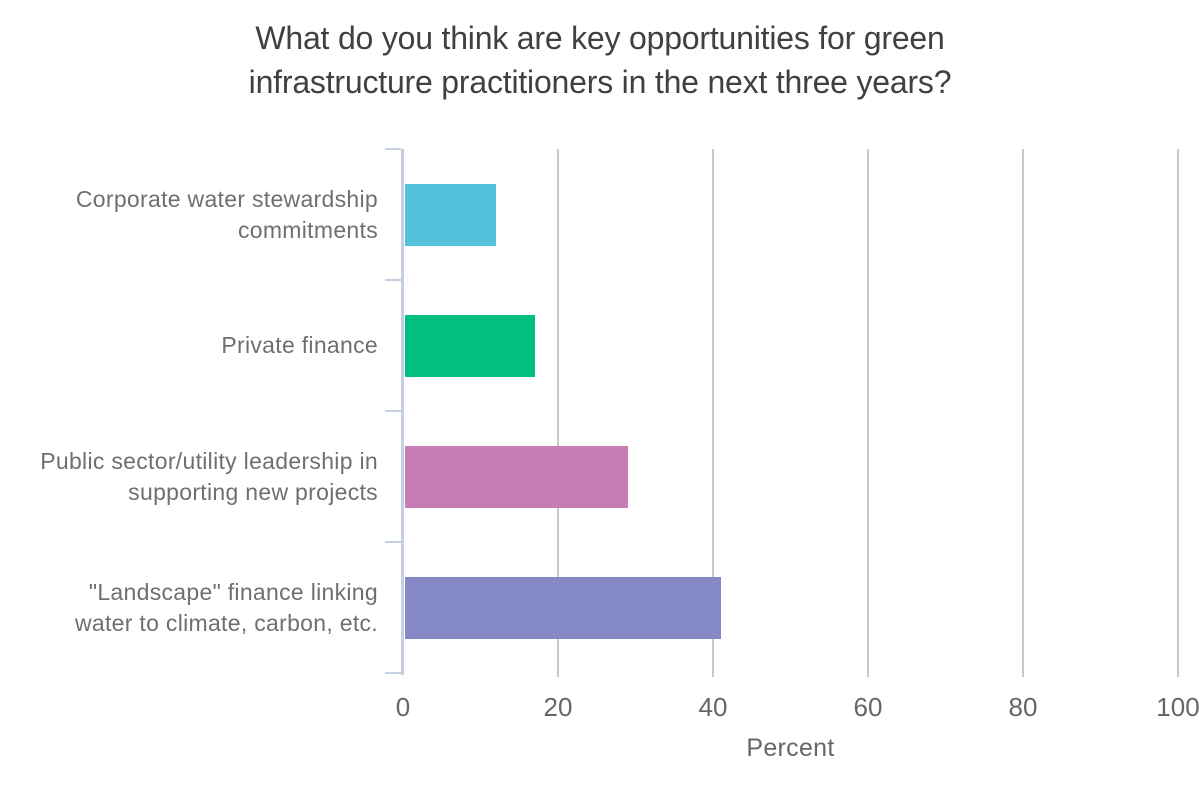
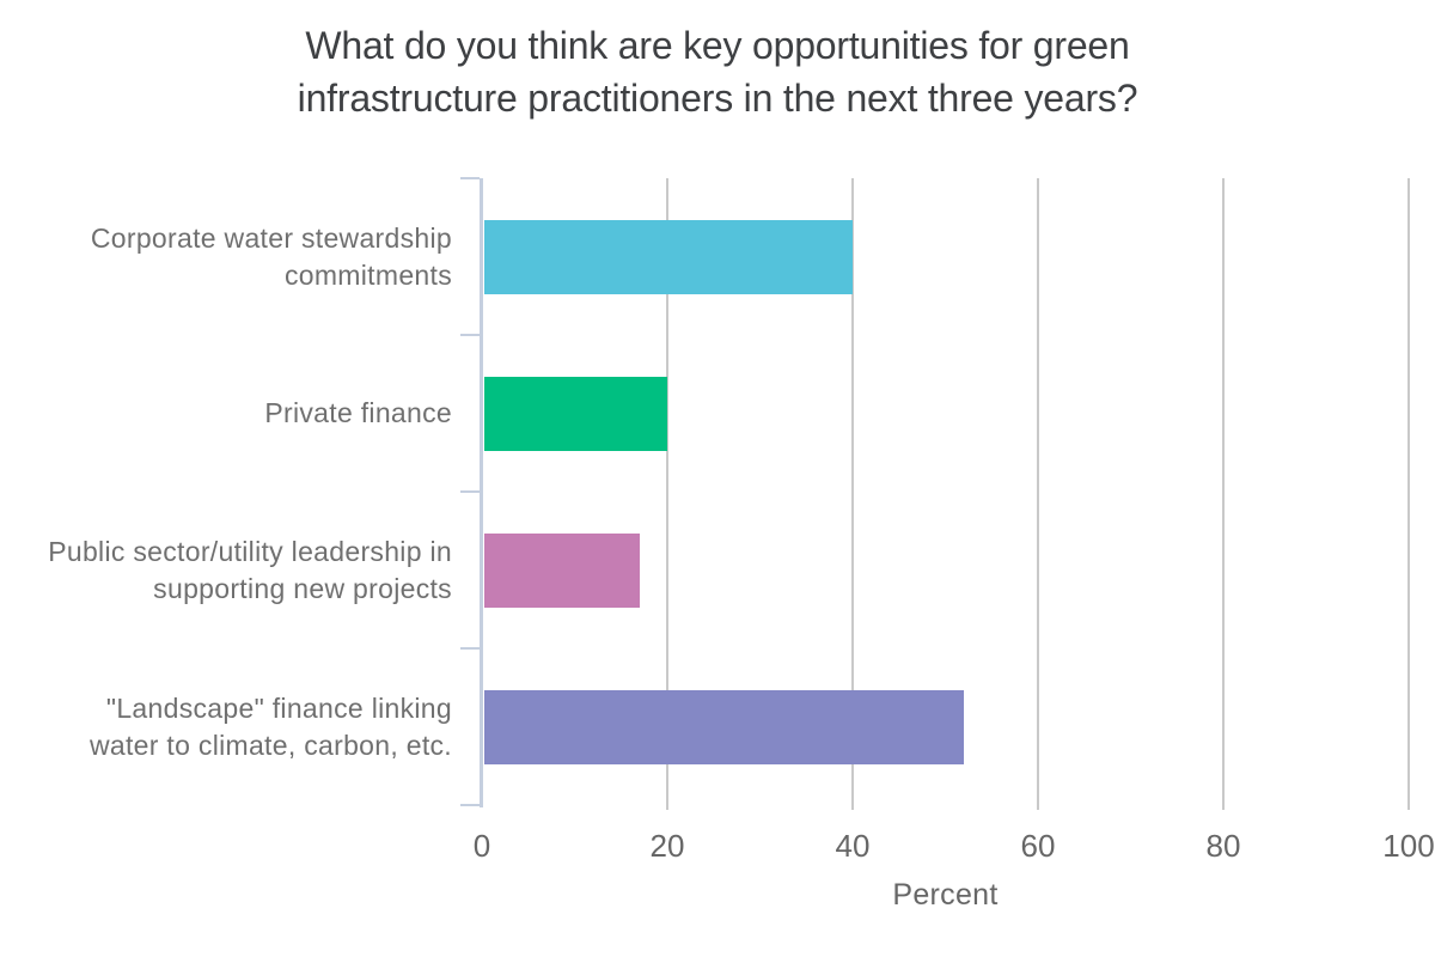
Corporate water stewardship commitments: 12 -> 40
Private finance: 17 -> 20
Public sector/utility leadership in supporting new projects: 29 -> 17
"Landscape" finance linking water to climate, carbon, etc.: 41 -> 52
